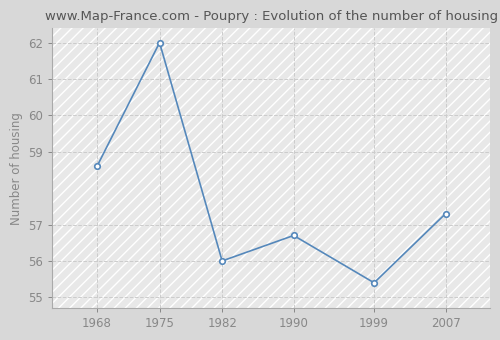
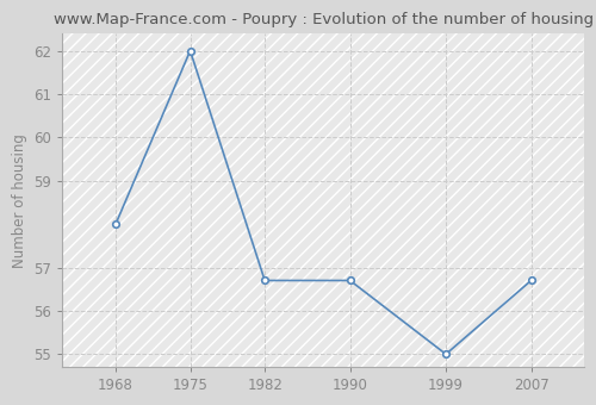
1968: 58.6 -> 58.0
1982: 56.0 -> 56.7
1999: 55.4 -> 55.0
2007: 57.3 -> 56.7
